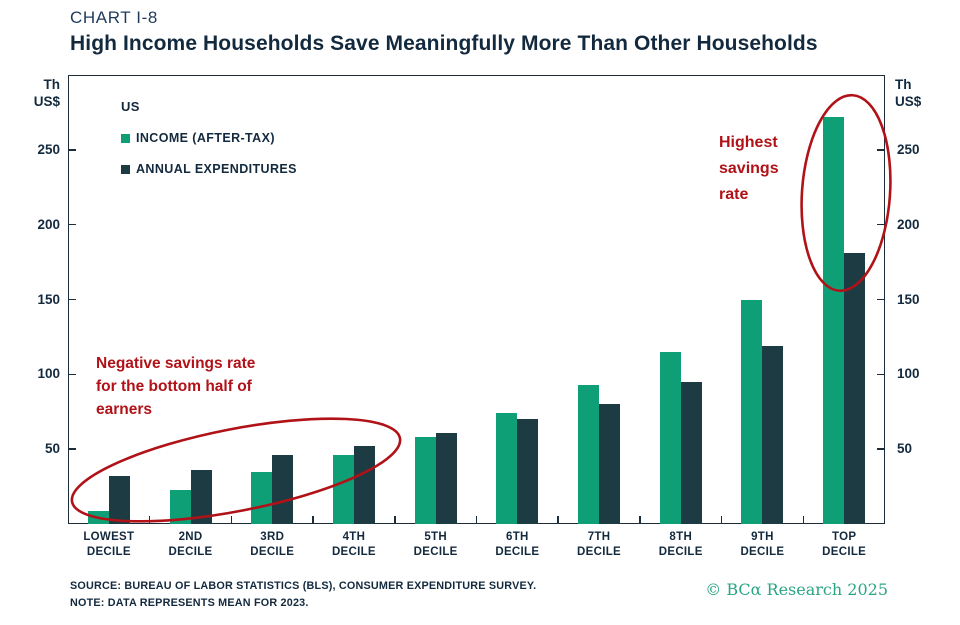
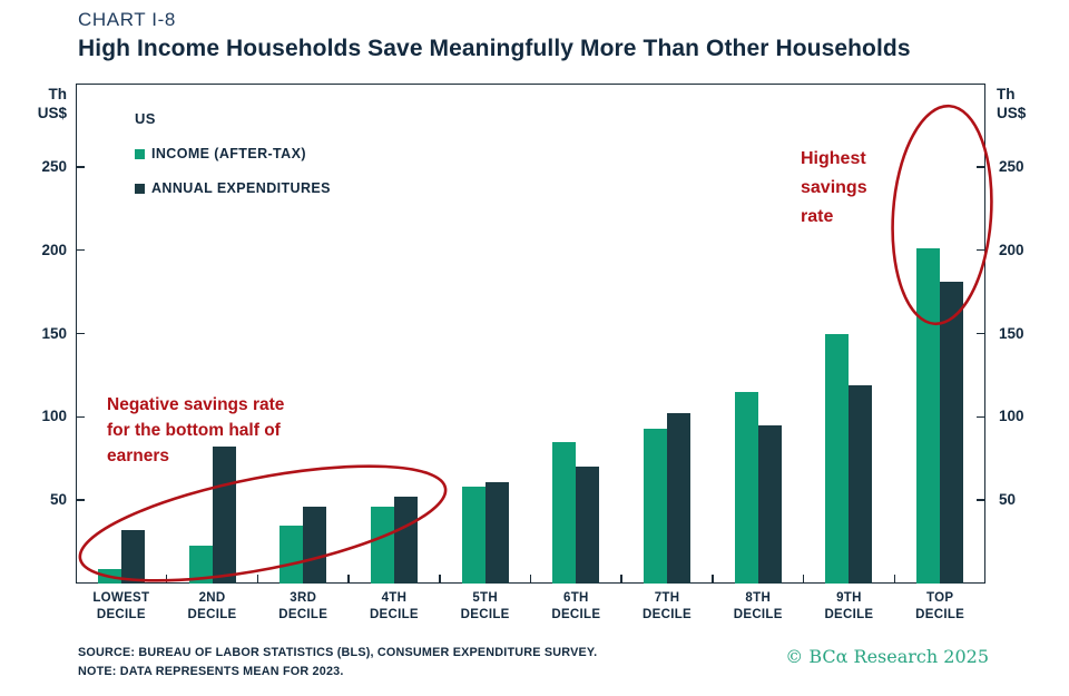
ANNUAL EXPENDITURES/2ND DECILE: 36 -> 82
INCOME (AFTER-TAX)/6TH DECILE: 74 -> 85
ANNUAL EXPENDITURES/7TH DECILE: 80 -> 102
INCOME (AFTER-TAX)/TOP DECILE: 272 -> 201
